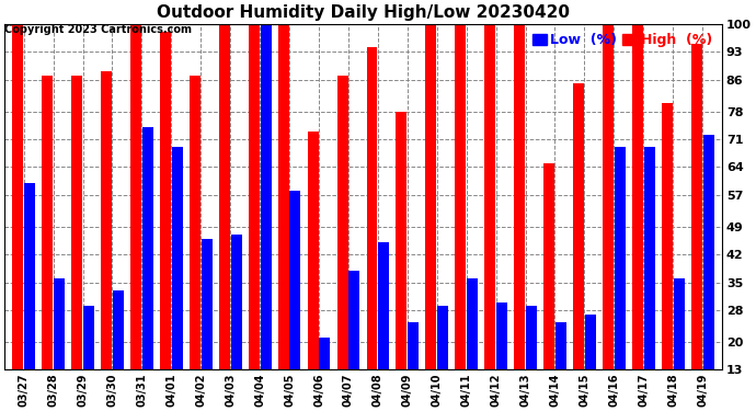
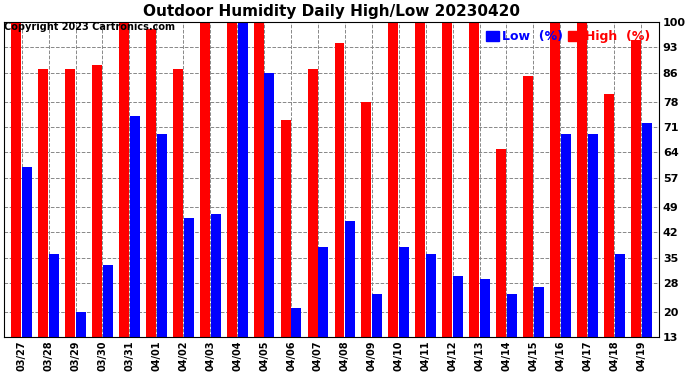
Low (%)/03/29: 29 -> 20
Low (%)/04/05: 58 -> 86
Low (%)/04/10: 29 -> 38
